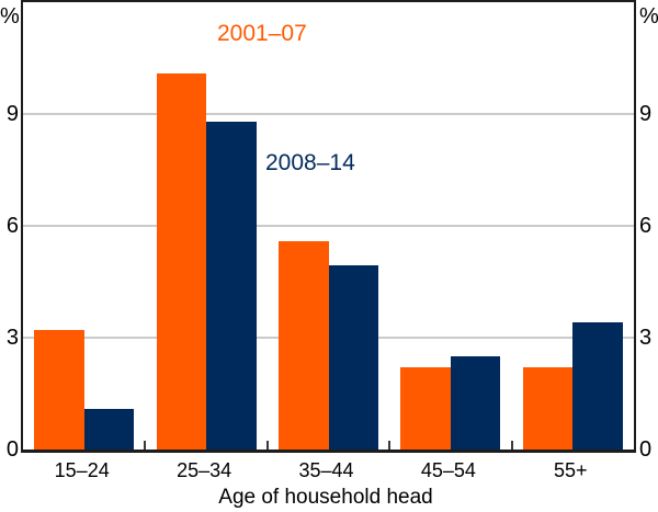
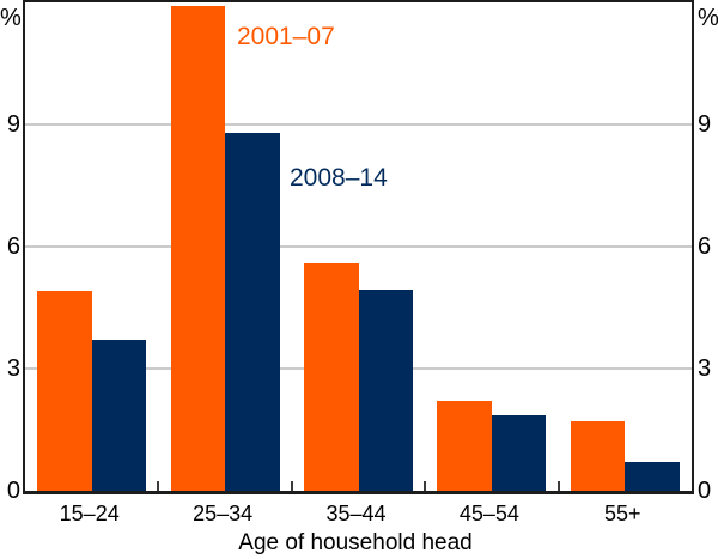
2001–07/15–24: 3.2 -> 4.9
2008–14/15–24: 1.1 -> 3.7
2001–07/25–34: 10.1 -> 11.9
2008–14/45–54: 2.5 -> 1.9
2001–07/55+: 2.2 -> 1.7
2008–14/55+: 3.4 -> 0.7
